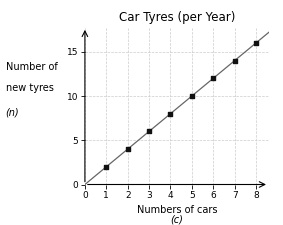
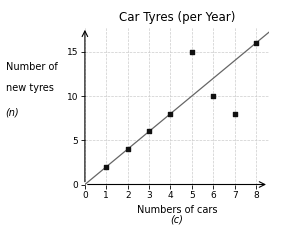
5: 10 -> 15
6: 12 -> 10
7: 14 -> 8
